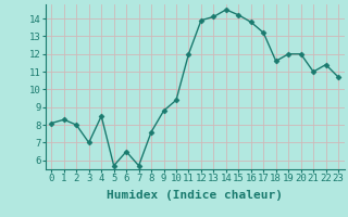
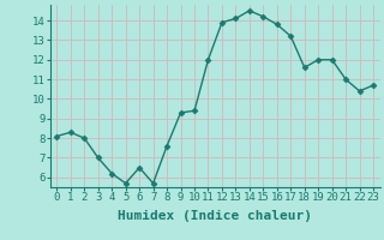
4: 8.5 -> 6.2
9: 8.8 -> 9.3
22: 11.4 -> 10.4
